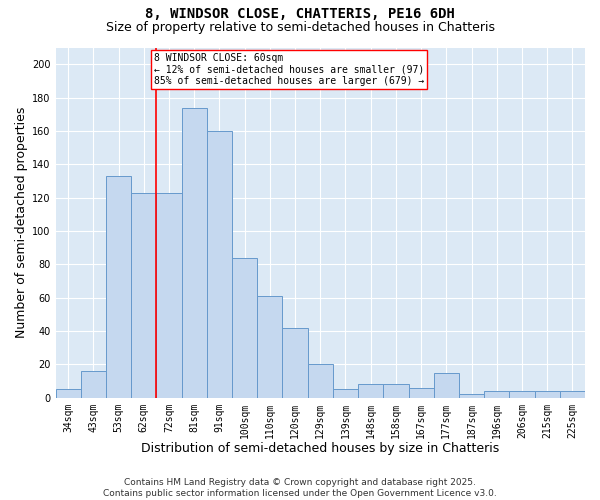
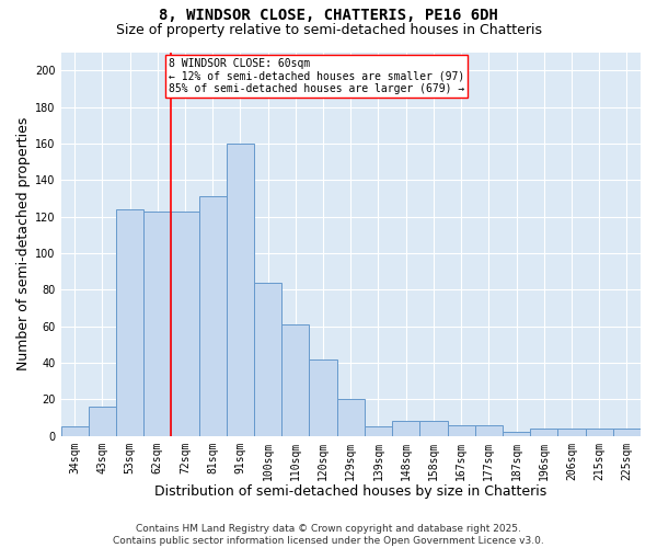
53sqm: 133 -> 124
81sqm: 174 -> 131
177sqm: 15 -> 6
